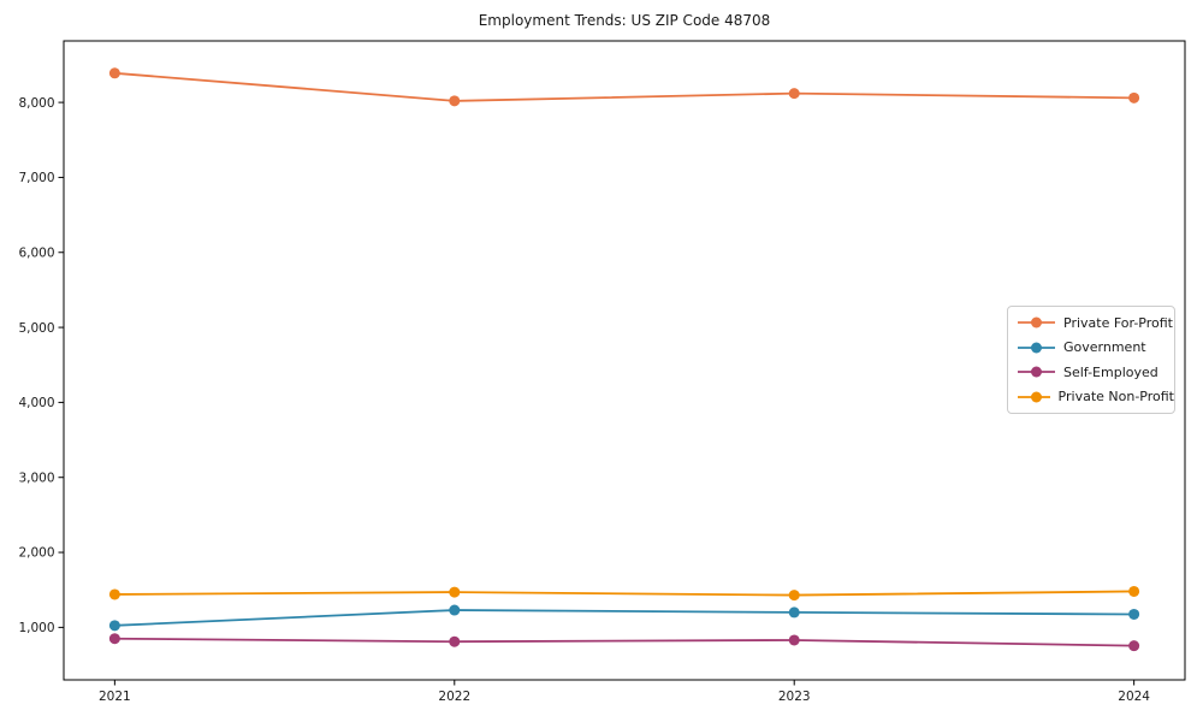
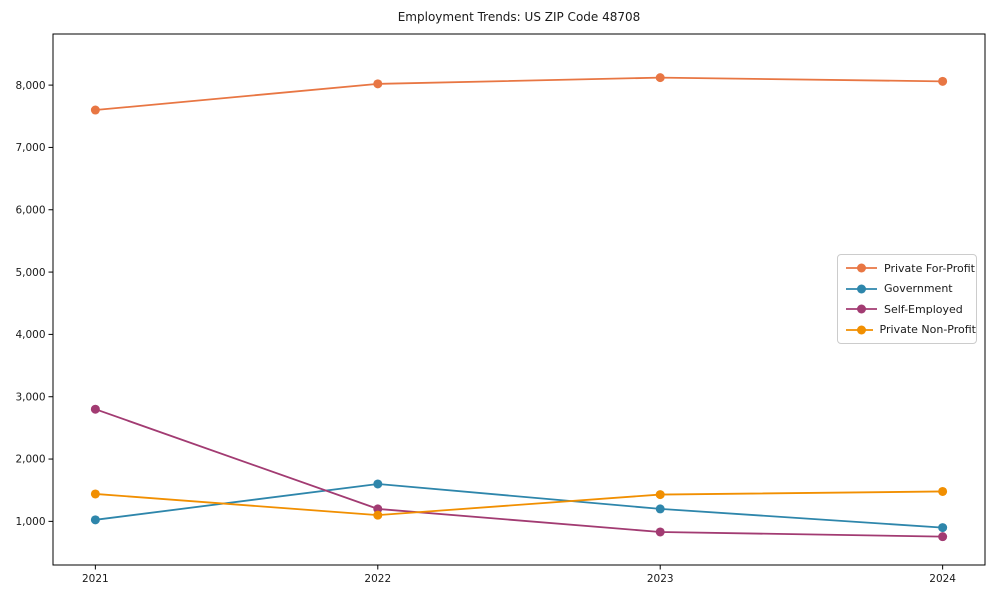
Private For-Profit/2021: 8400 -> 7600
Self-Employed/2021: 800 -> 2800
Government/2022: 1200 -> 1600
Self-Employed/2022: 800 -> 1200
Private Non-Profit/2022: 1500 -> 1100
Government/2024: 1200 -> 900
